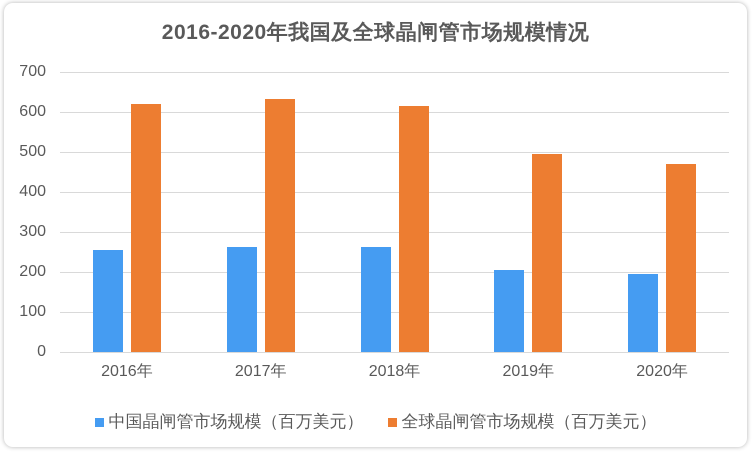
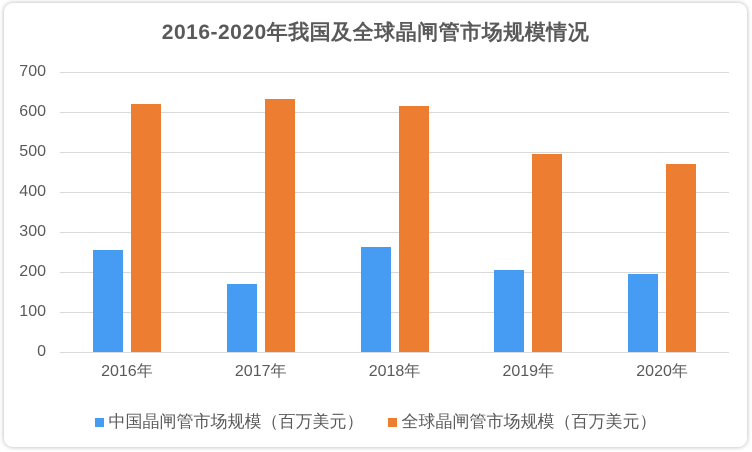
中国晶闸管市场规模（百万美元）/2017年: 260 -> 170
